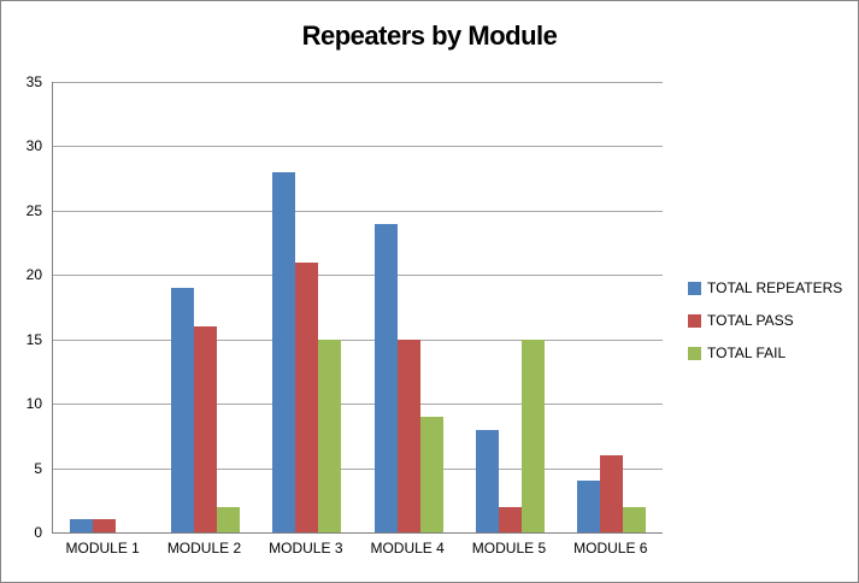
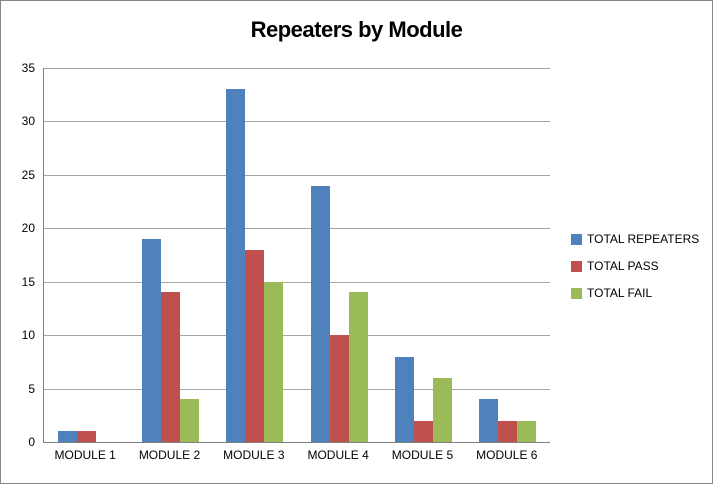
TOTAL PASS/MODULE 2: 16 -> 14
TOTAL FAIL/MODULE 2: 2 -> 4
TOTAL REPEATERS/MODULE 3: 28 -> 33
TOTAL PASS/MODULE 3: 21 -> 18
TOTAL PASS/MODULE 4: 15 -> 10
TOTAL FAIL/MODULE 4: 9 -> 14
TOTAL FAIL/MODULE 5: 15 -> 6
TOTAL PASS/MODULE 6: 6 -> 2
